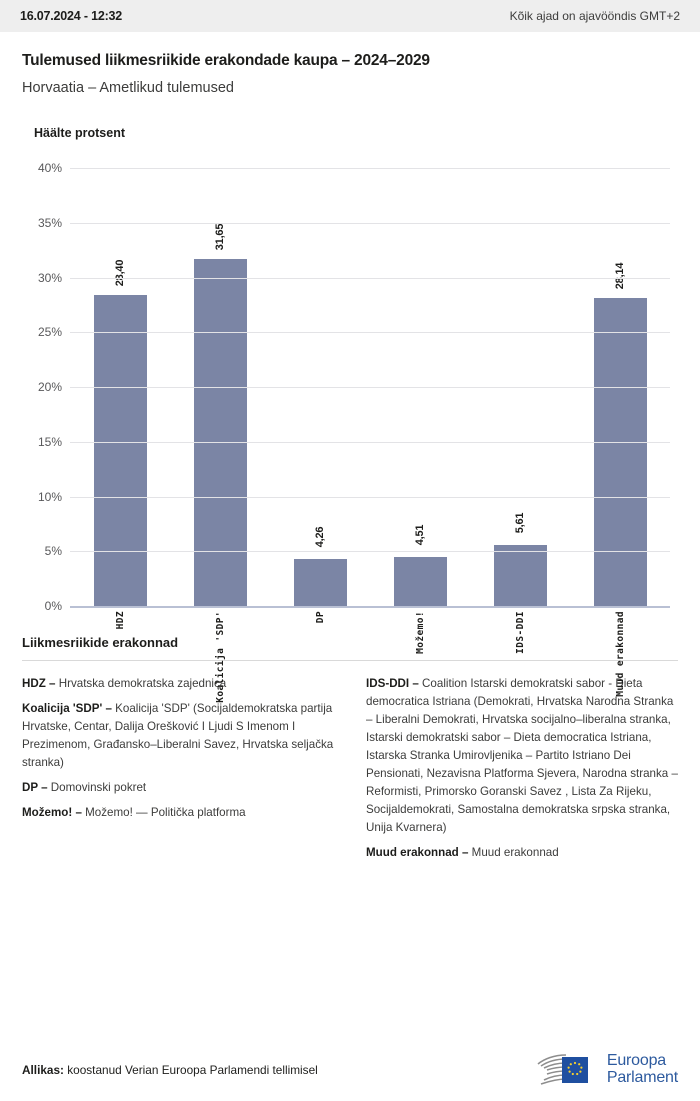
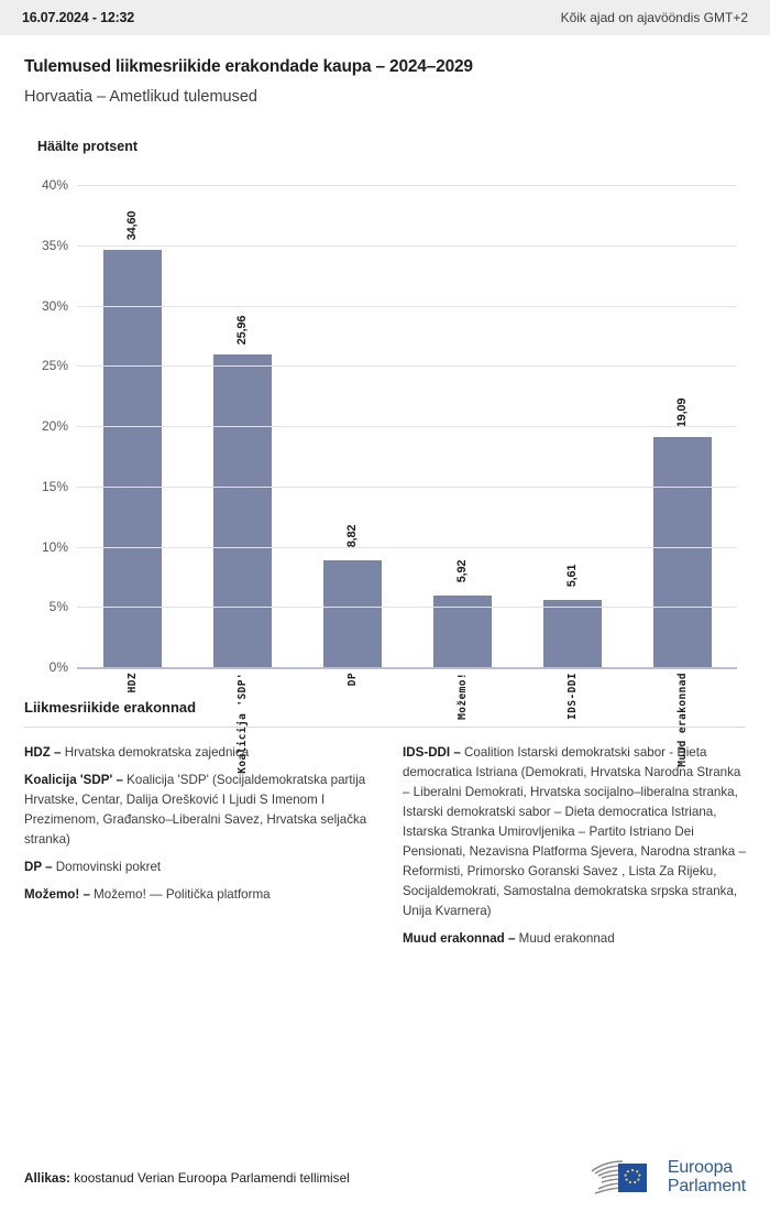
HDZ: 28,40 -> 34,60
Koalicija 'SDP': 31,65 -> 25,96
DP: 4,26 -> 8,82
Možemo!: 4,51 -> 5,92
Muud erakonnad: 28,14 -> 19,09
